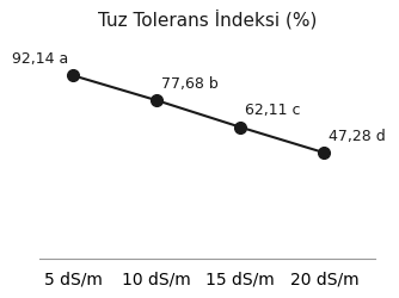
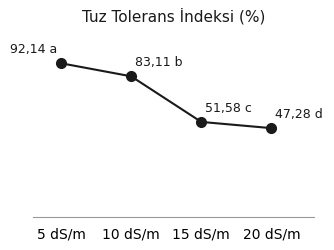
10 dS/m: 77,68 -> 83,11
15 dS/m: 62,11 -> 51,58
